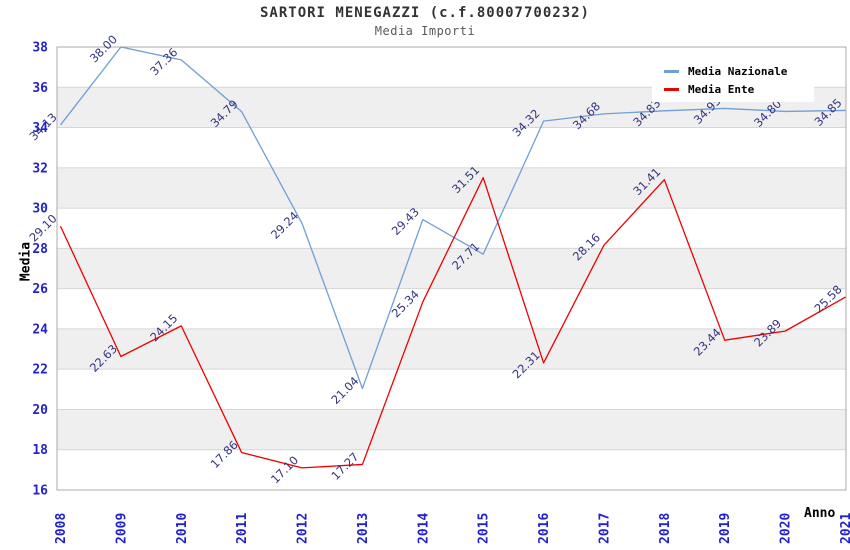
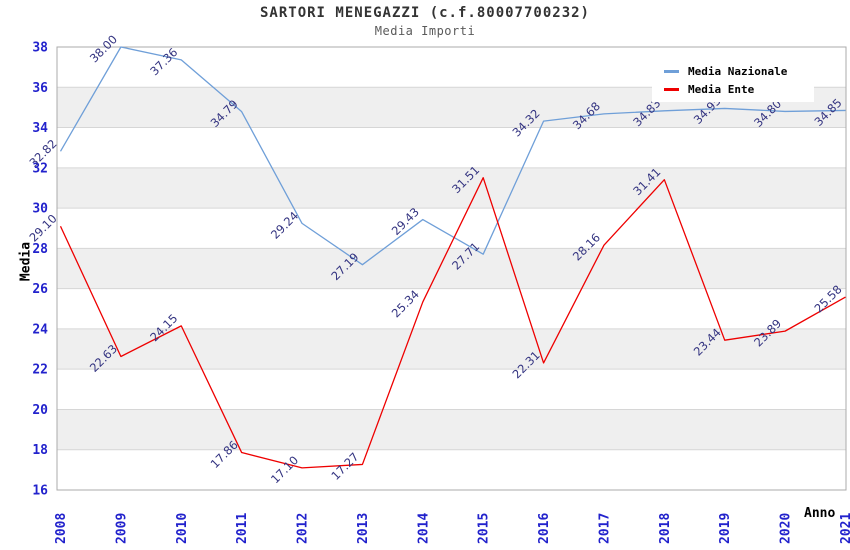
Media Nazionale/2008: 34.13 -> 32.82
Media Nazionale/2013: 21.04 -> 27.19
